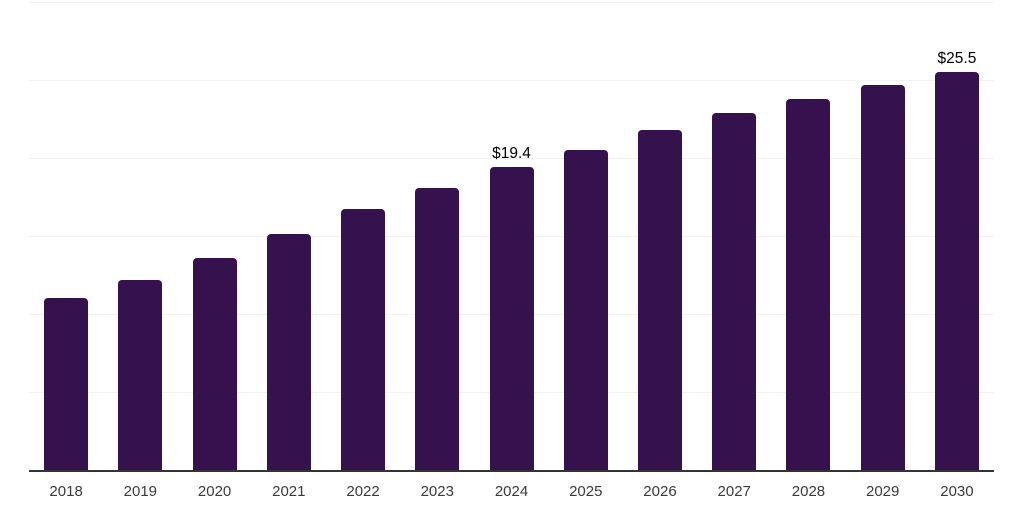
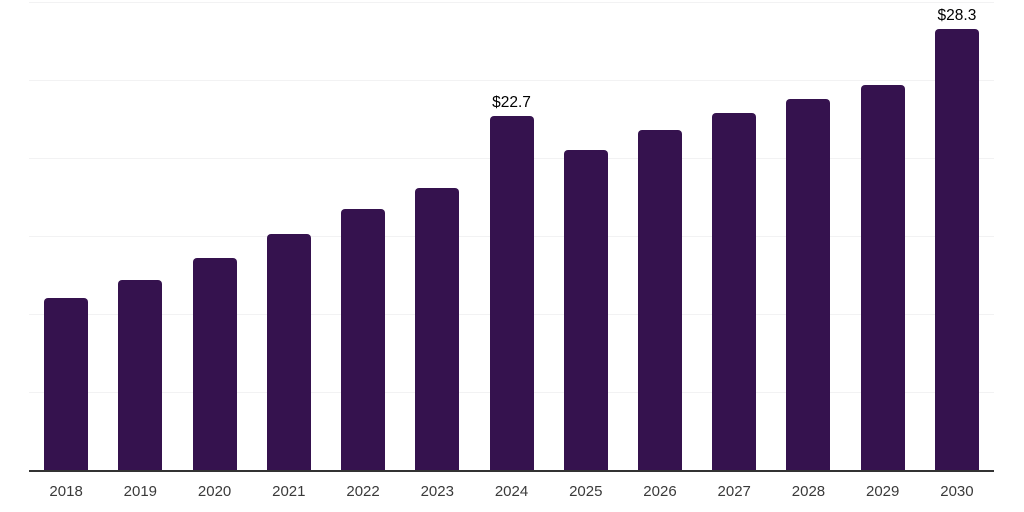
2024: $19.4 -> $22.7
2030: $25.5 -> $28.3
